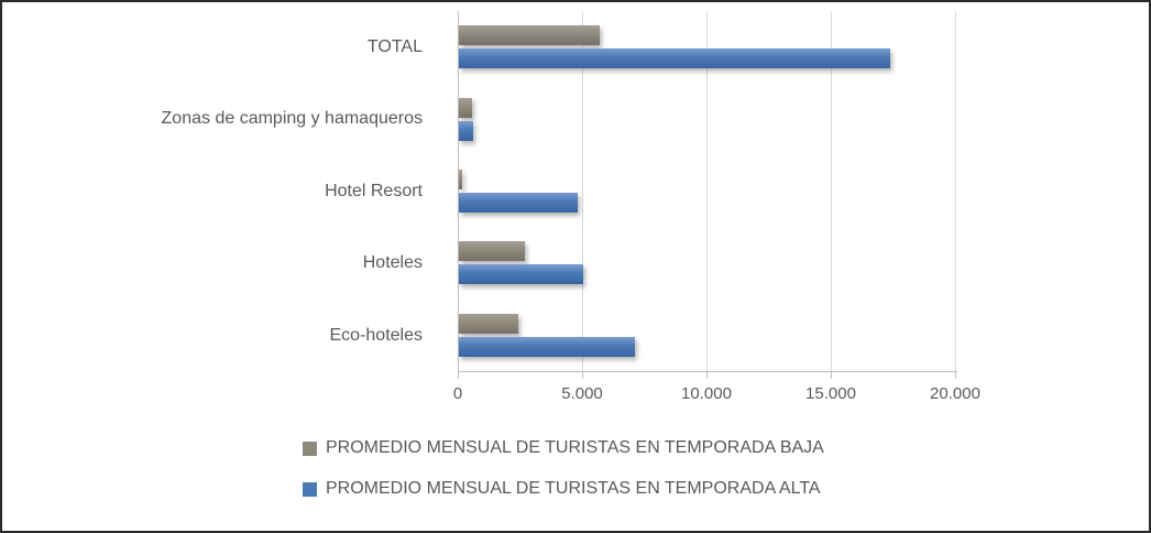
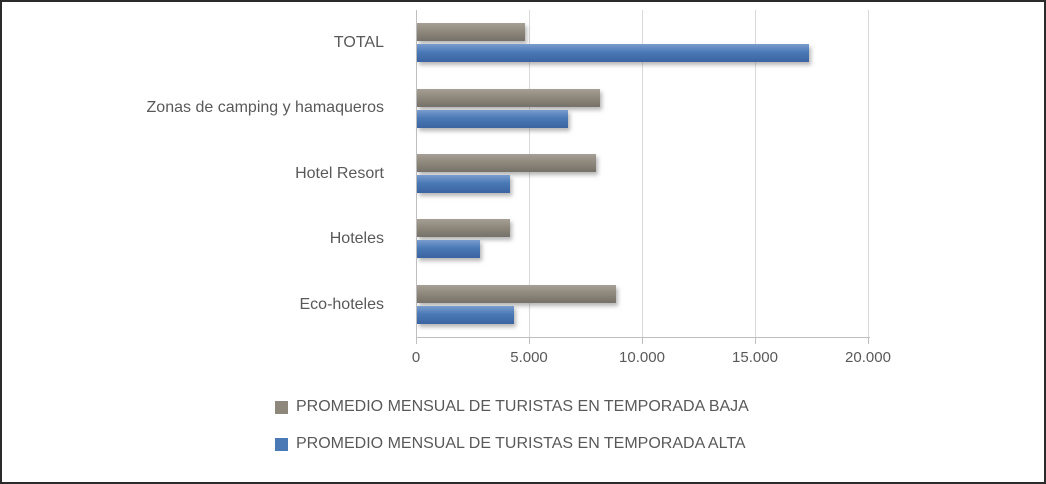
PROMEDIO MENSUAL DE TURISTAS EN TEMPORADA BAJA/TOTAL: 5600 -> 4800
PROMEDIO MENSUAL DE TURISTAS EN TEMPORADA BAJA/Zonas de camping y hamaqueros: 500 -> 8100
PROMEDIO MENSUAL DE TURISTAS EN TEMPORADA ALTA/Zonas de camping y hamaqueros: 600 -> 6700
PROMEDIO MENSUAL DE TURISTAS EN TEMPORADA BAJA/Hotel Resort: 200 -> 7900
PROMEDIO MENSUAL DE TURISTAS EN TEMPORADA ALTA/Hotel Resort: 4800 -> 4100
PROMEDIO MENSUAL DE TURISTAS EN TEMPORADA BAJA/Hoteles: 2600 -> 4100
PROMEDIO MENSUAL DE TURISTAS EN TEMPORADA ALTA/Hoteles: 5000 -> 2800
PROMEDIO MENSUAL DE TURISTAS EN TEMPORADA BAJA/Eco-hoteles: 2400 -> 8800
PROMEDIO MENSUAL DE TURISTAS EN TEMPORADA ALTA/Eco-hoteles: 7100 -> 4300
